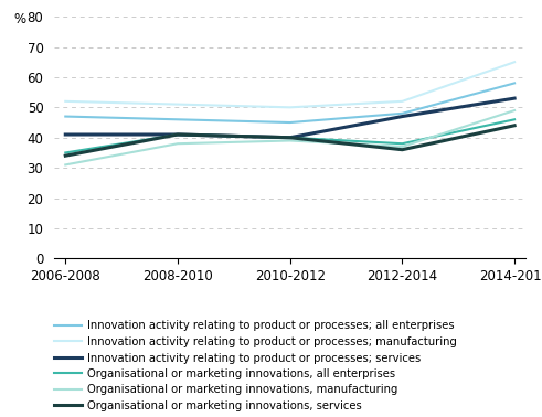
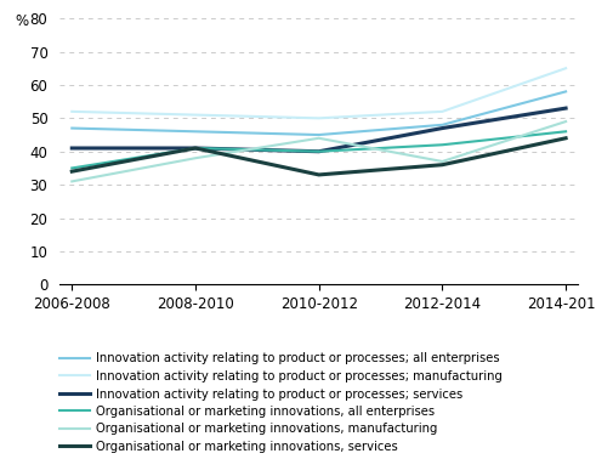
Organisational or marketing innovations, manufacturing/2010-2012: 39 -> 44
Organisational or marketing innovations, services/2010-2012: 40 -> 33
Organisational or marketing innovations, all enterprises/2012-2014: 38 -> 42
